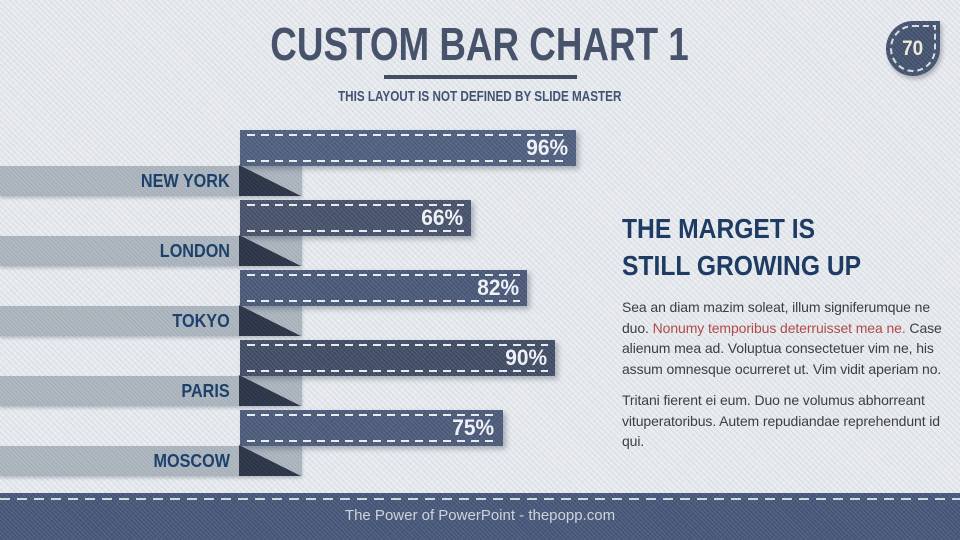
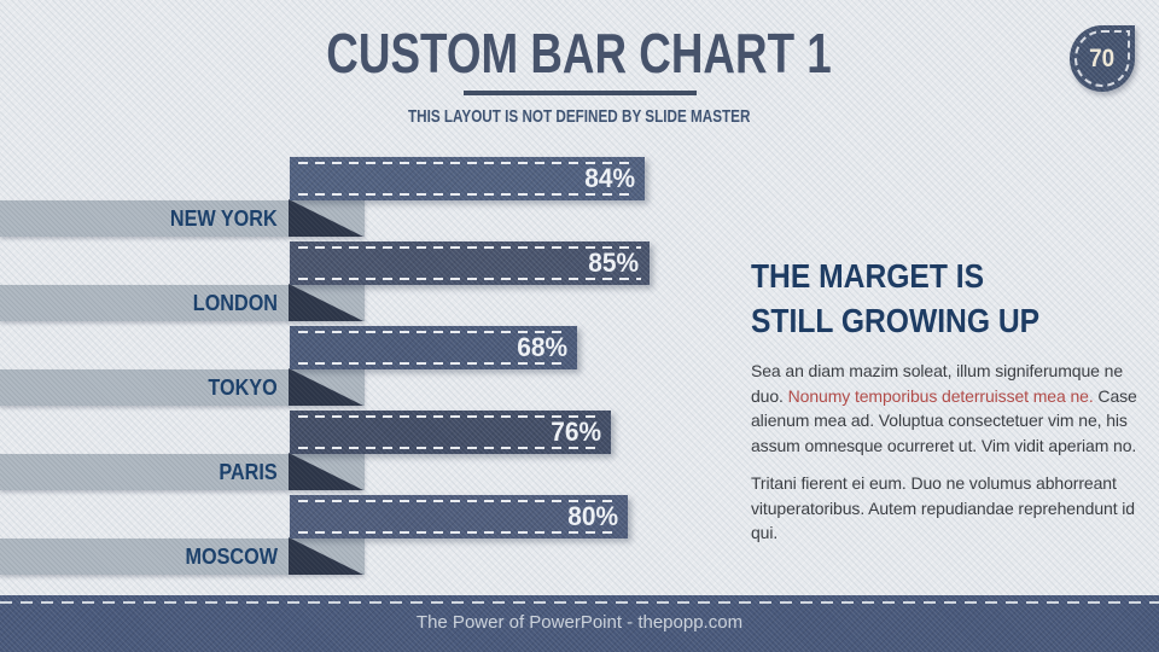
NEW YORK: 96% -> 84%
LONDON: 66% -> 85%
TOKYO: 82% -> 68%
PARIS: 90% -> 76%
MOSCOW: 75% -> 80%
